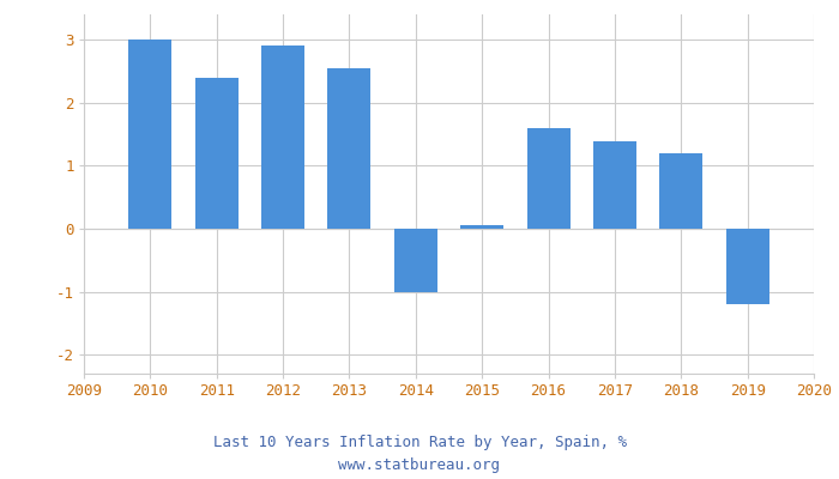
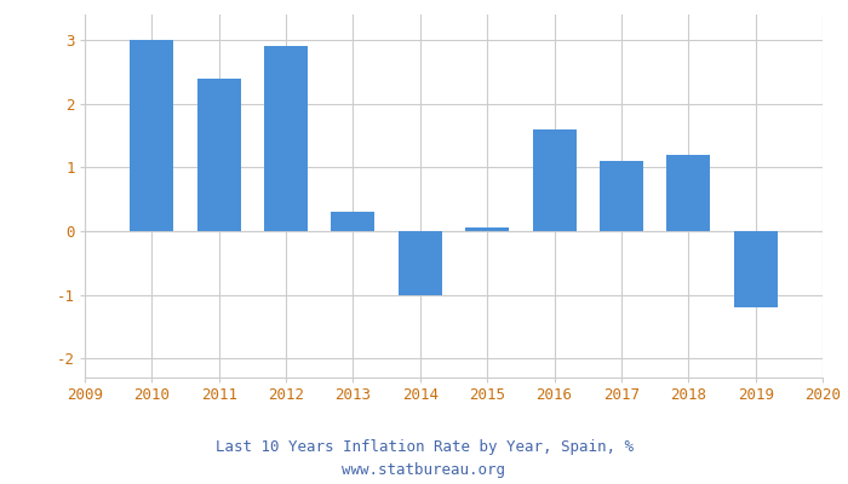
2013: 2.54 -> 0.30
2017: 1.38 -> 1.10
